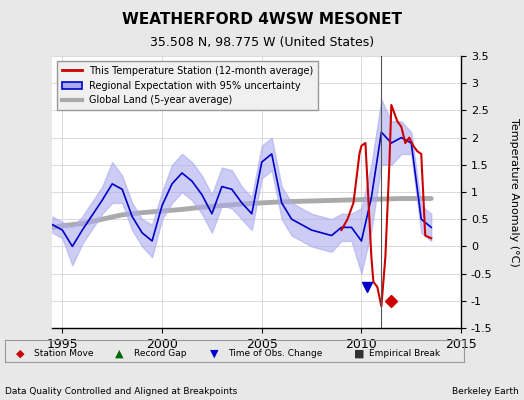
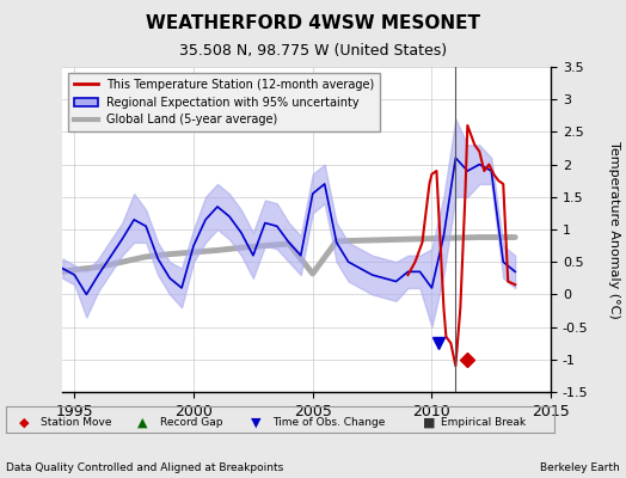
Global Land (5-year average)/2005: 0.80 -> 0.32
